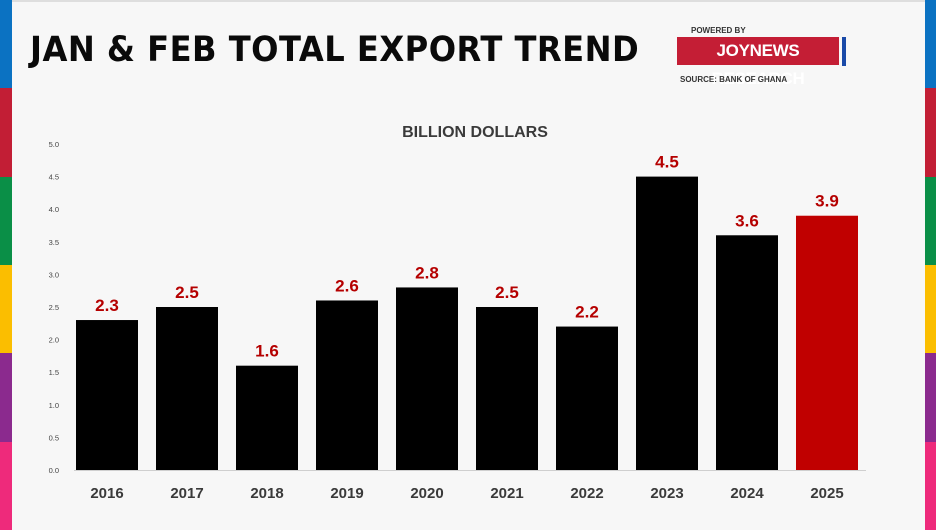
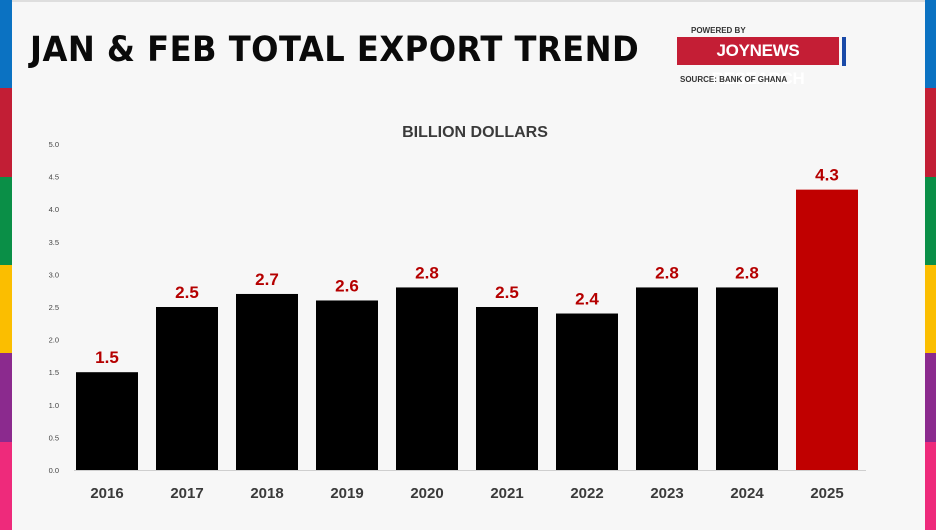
2016: 2.3 -> 1.5
2018: 1.6 -> 2.7
2022: 2.2 -> 2.4
2023: 4.5 -> 2.8
2024: 3.6 -> 2.8
2025: 3.9 -> 4.3
